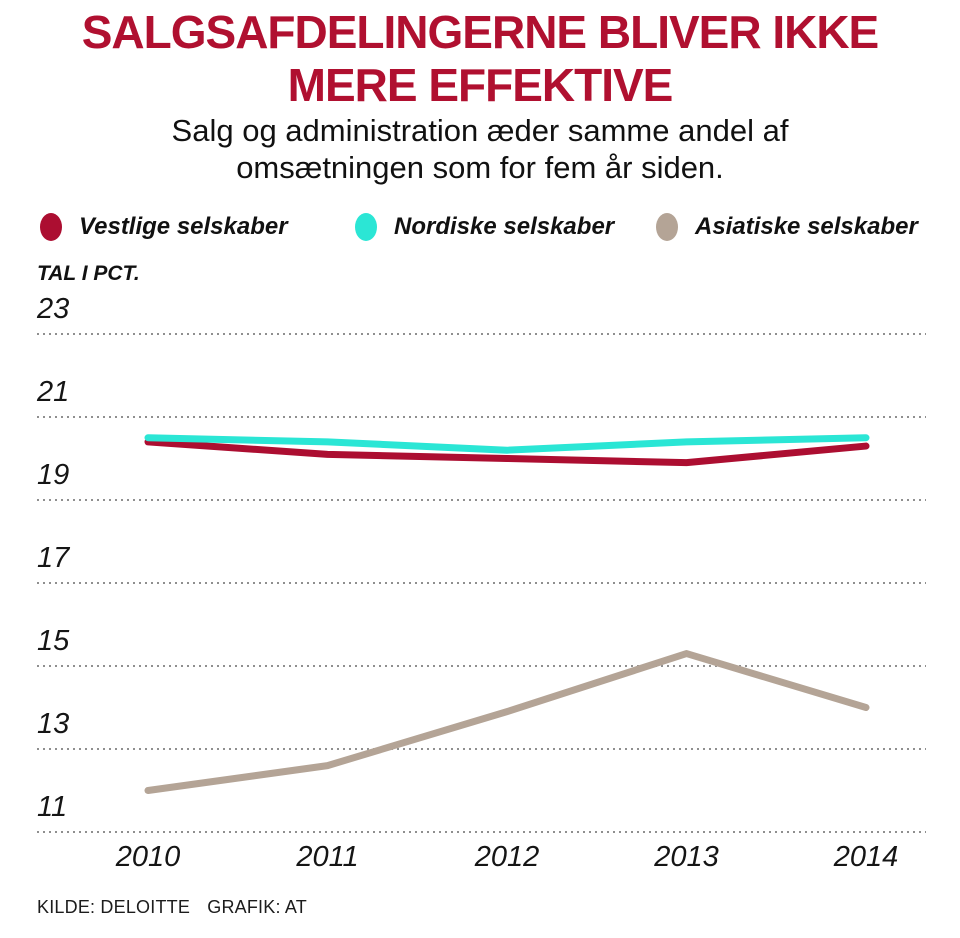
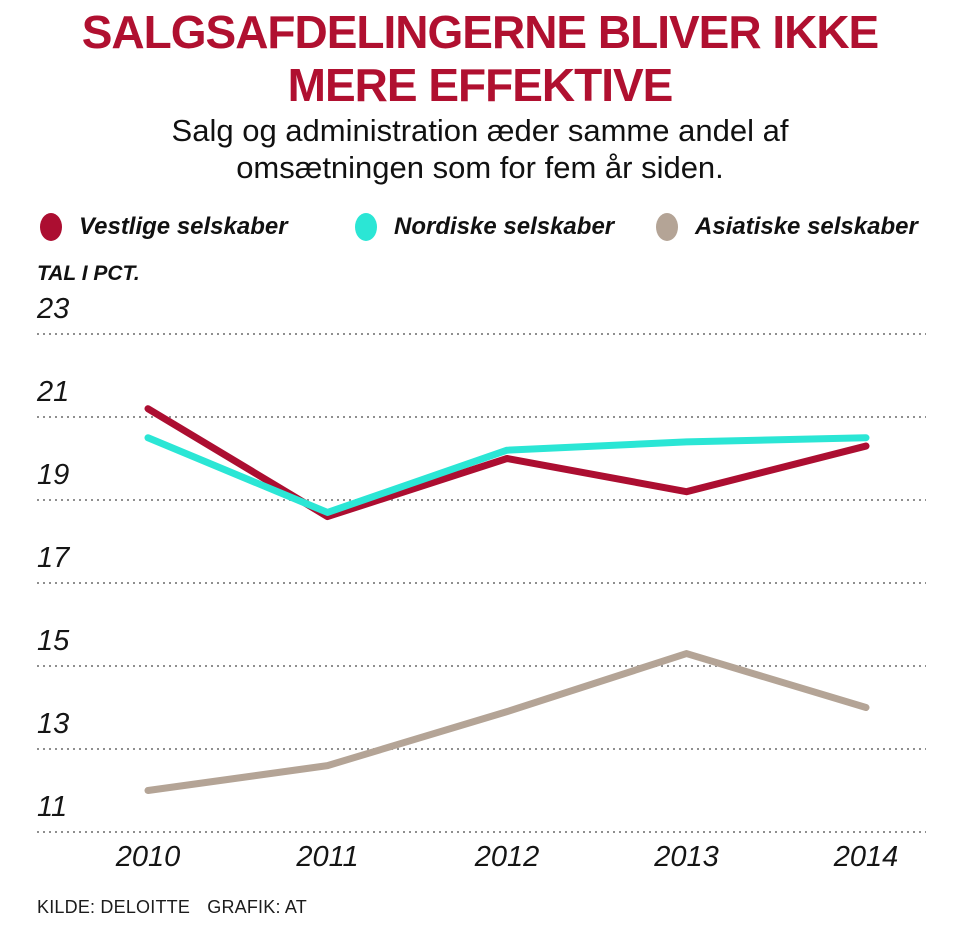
Vestlige selskaber/2010: 20.4 -> 21.2
Vestlige selskaber/2011: 20.1 -> 18.6
Nordiske selskaber/2011: 20.4 -> 18.7
Vestlige selskaber/2013: 19.9 -> 19.2
